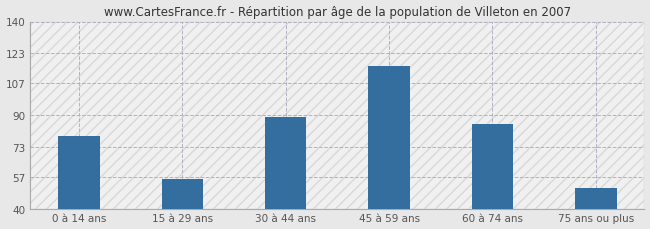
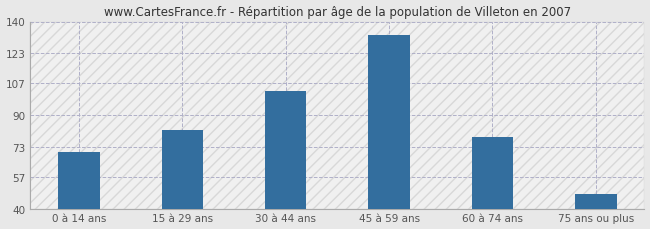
0 à 14 ans: 79 -> 70
15 à 29 ans: 56 -> 82
30 à 44 ans: 89 -> 103
45 à 59 ans: 116 -> 133
60 à 74 ans: 85 -> 78
75 ans ou plus: 51 -> 48
